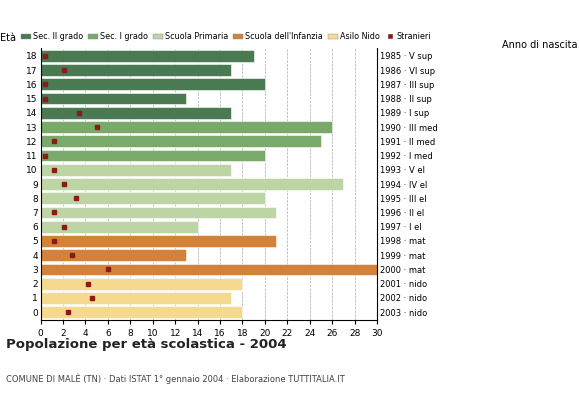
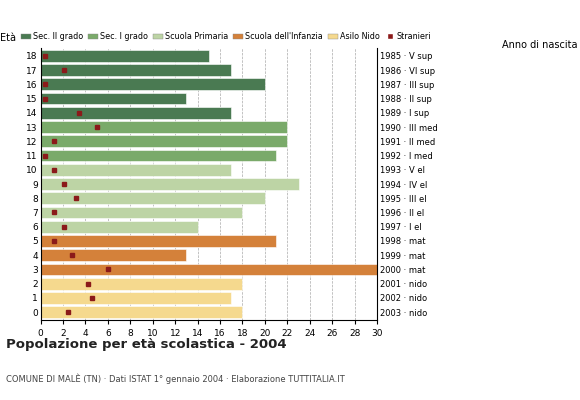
18: 19 -> 15
13: 26 -> 22
12: 25 -> 22
11: 20 -> 21
9: 27 -> 23
7: 21 -> 18
